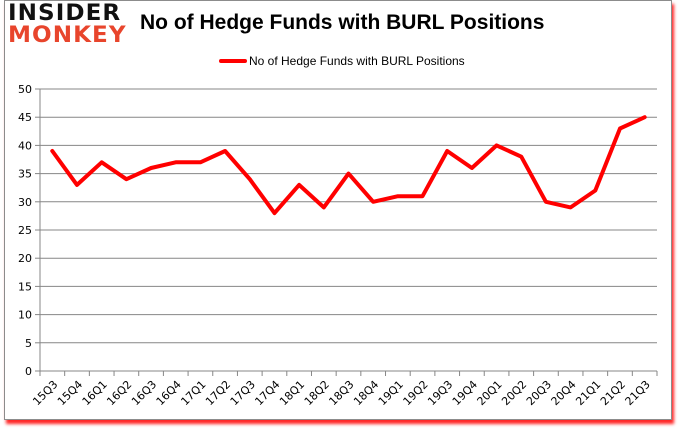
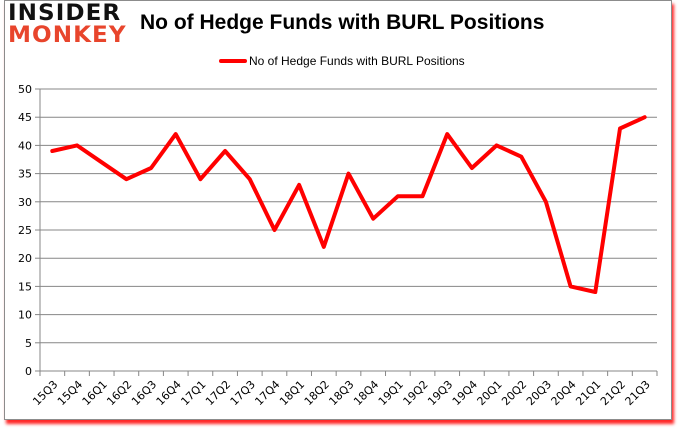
15Q4: 33 -> 40
16Q4: 37 -> 42
17Q1: 37 -> 34
17Q4: 28 -> 25
18Q2: 29 -> 22
18Q4: 30 -> 27
19Q3: 39 -> 42
20Q4: 29 -> 15
21Q1: 32 -> 14
